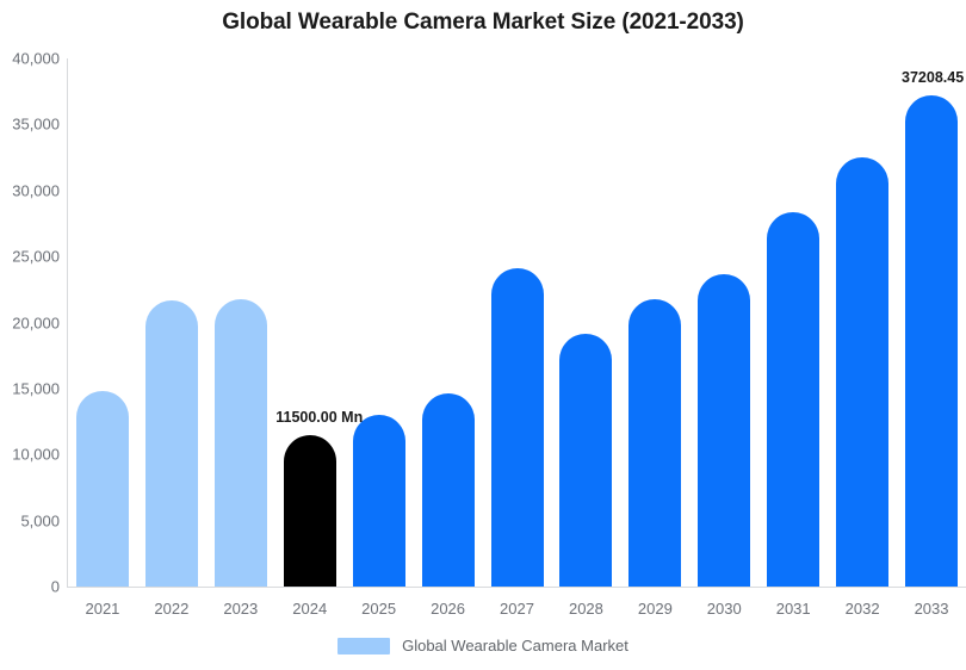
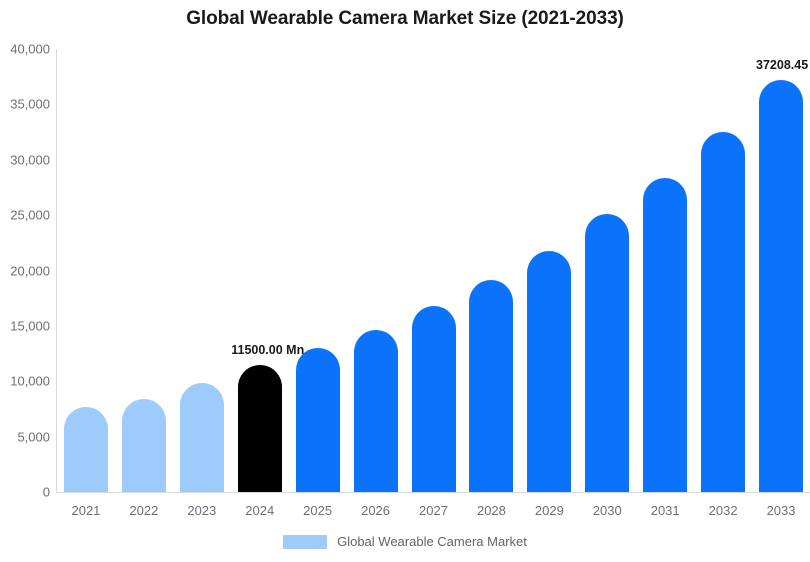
2021: 14800 -> 7700
2022: 21700 -> 8400
2023: 21800 -> 9800
2027: 24100 -> 16800
2030: 23700 -> 25100
